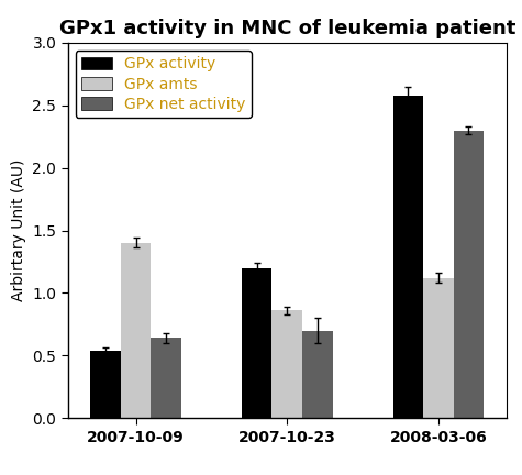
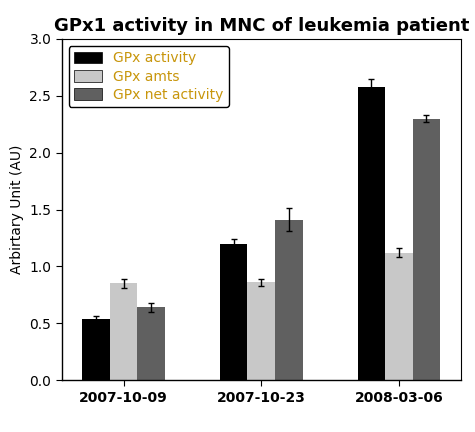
GPx amts/2007-10-09: 1.40 -> 0.85
GPx net activity/2007-10-23: 0.70 -> 1.41
